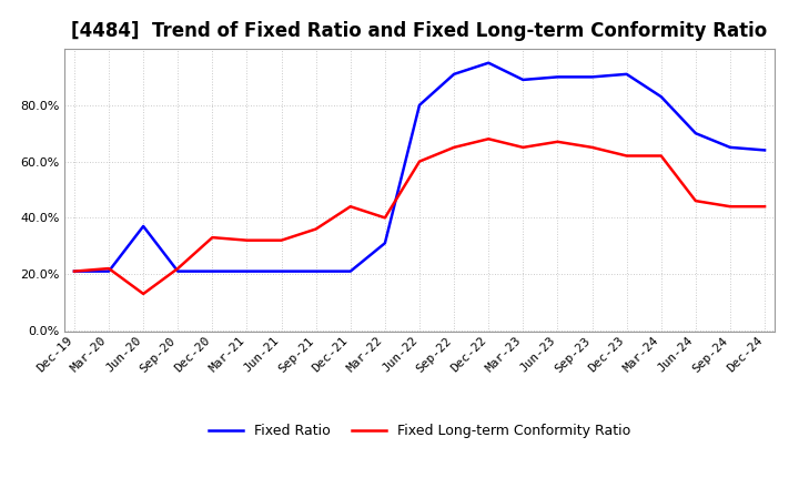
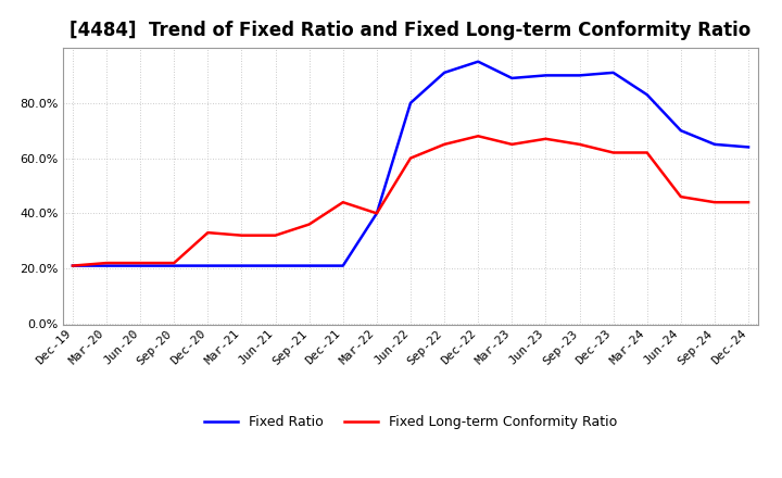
Fixed Ratio/Jun-20: 37% -> 21%
Fixed Long-term Conformity Ratio/Jun-20: 13% -> 22%
Fixed Ratio/Mar-22: 31% -> 40%
